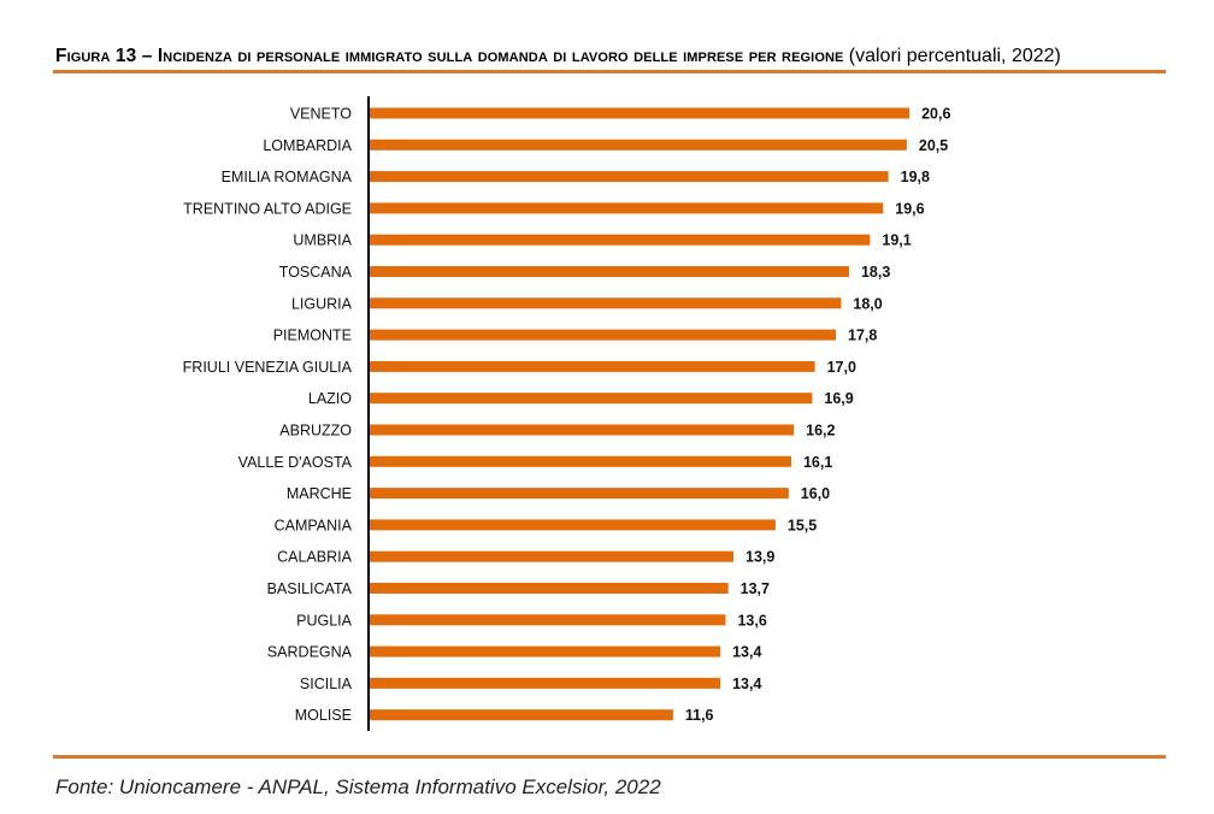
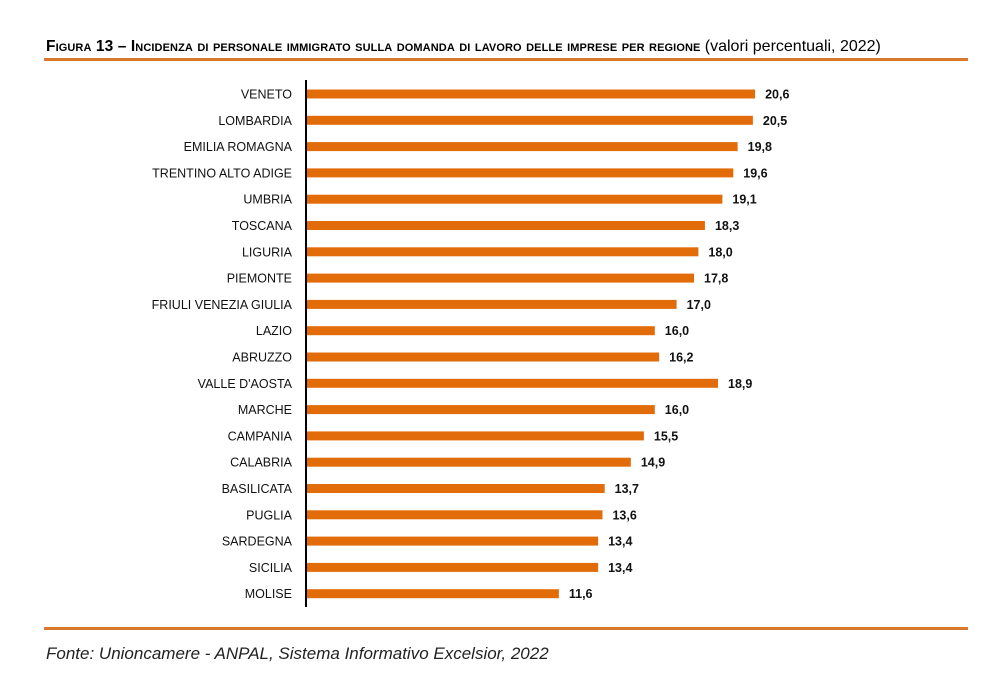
LAZIO: 16,9 -> 16,0
VALLE D'AOSTA: 16,1 -> 18,9
CALABRIA: 13,9 -> 14,9
